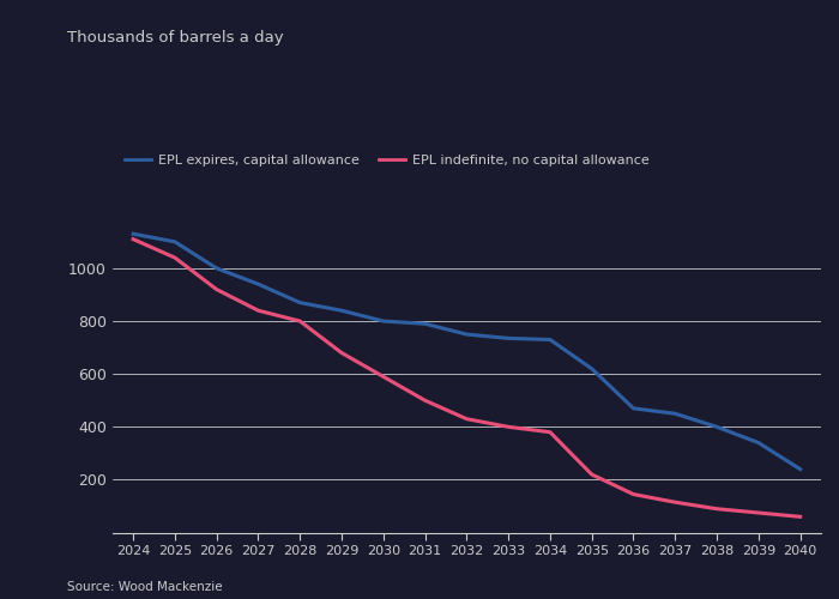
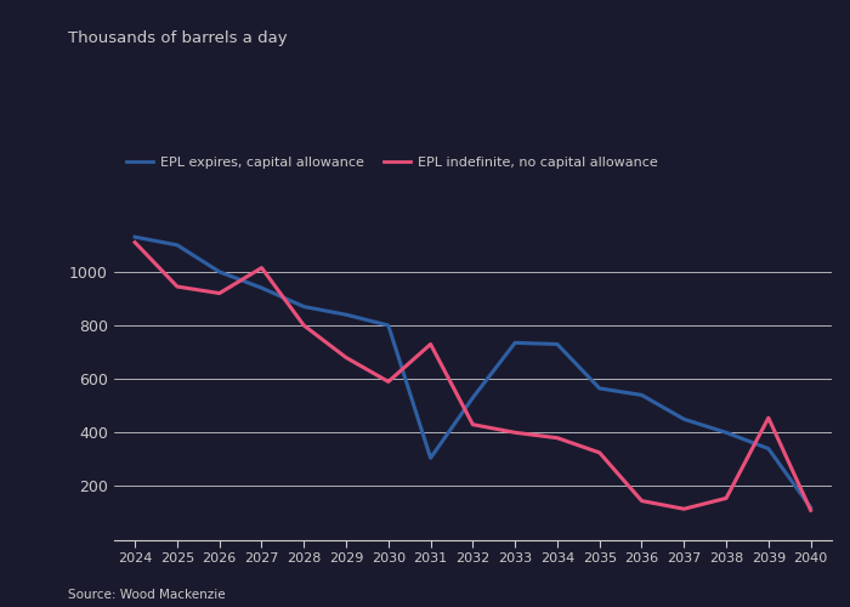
EPL indefinite, no capital allowance/2025: 1040 -> 945
EPL indefinite, no capital allowance/2027: 840 -> 1015
EPL expires, capital allowance/2031: 790 -> 305
EPL indefinite, no capital allowance/2031: 500 -> 730
EPL expires, capital allowance/2032: 750 -> 530
EPL expires, capital allowance/2035: 620 -> 565
EPL indefinite, no capital allowance/2035: 220 -> 325
EPL expires, capital allowance/2036: 470 -> 540
EPL indefinite, no capital allowance/2038: 90 -> 155
EPL indefinite, no capital allowance/2039: 75 -> 455
EPL expires, capital allowance/2040: 240 -> 120
EPL indefinite, no capital allowance/2040: 60 -> 110
